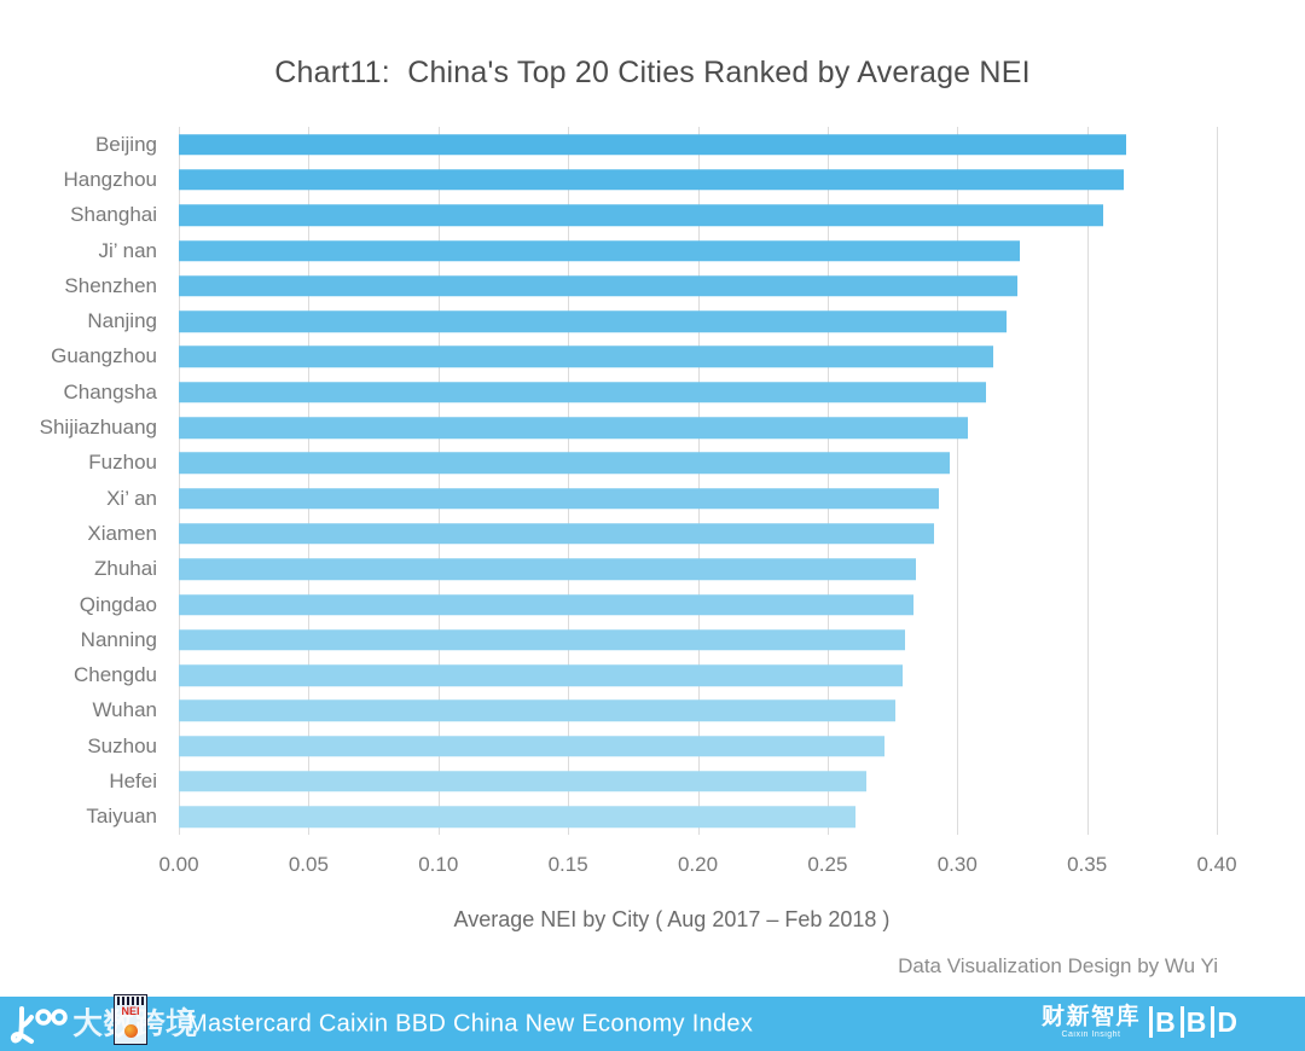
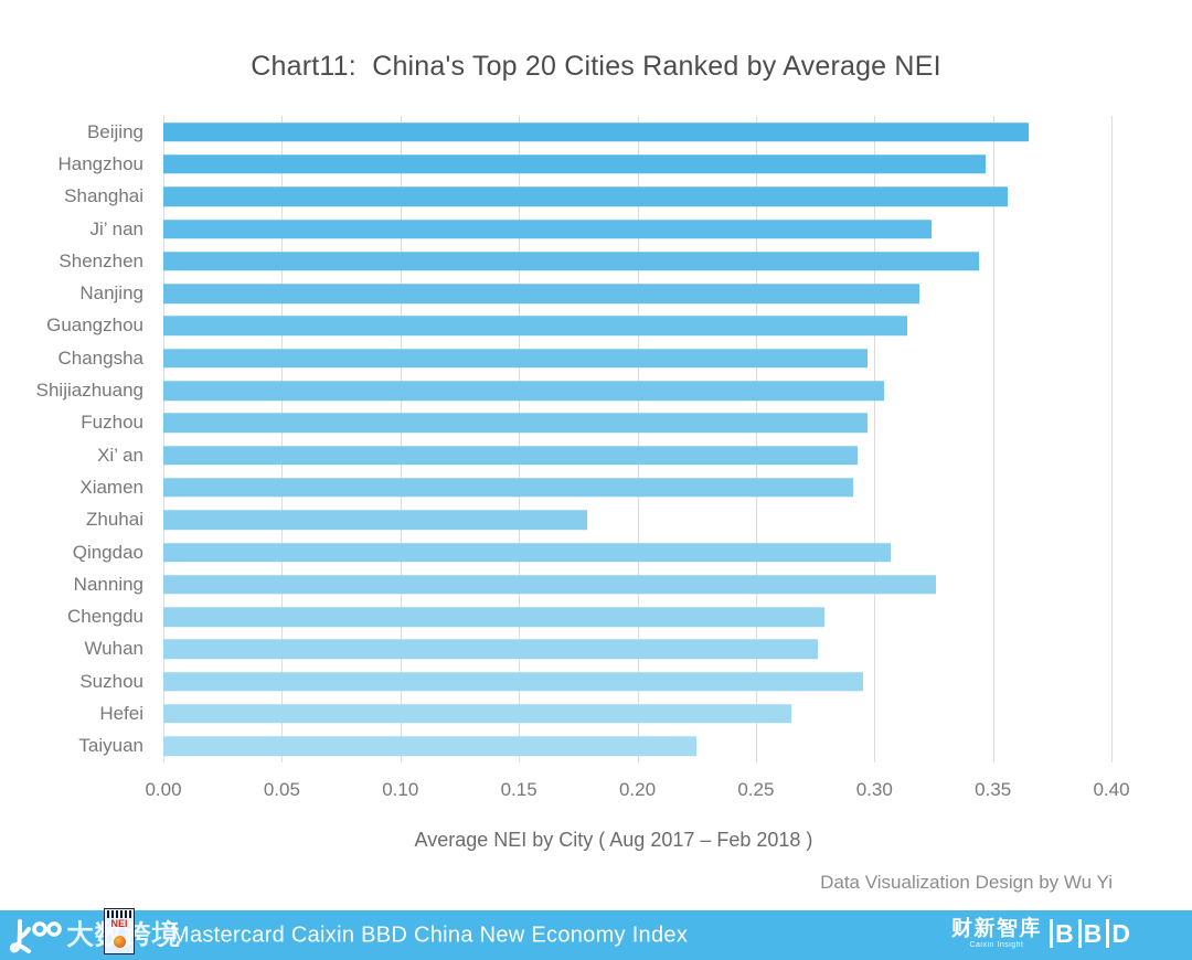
Hangzhou: 0.364 -> 0.347
Shenzhen: 0.323 -> 0.344
Changsha: 0.311 -> 0.297
Zhuhai: 0.284 -> 0.179
Qingdao: 0.283 -> 0.307
Nanning: 0.280 -> 0.326
Suzhou: 0.272 -> 0.295
Taiyuan: 0.261 -> 0.225
